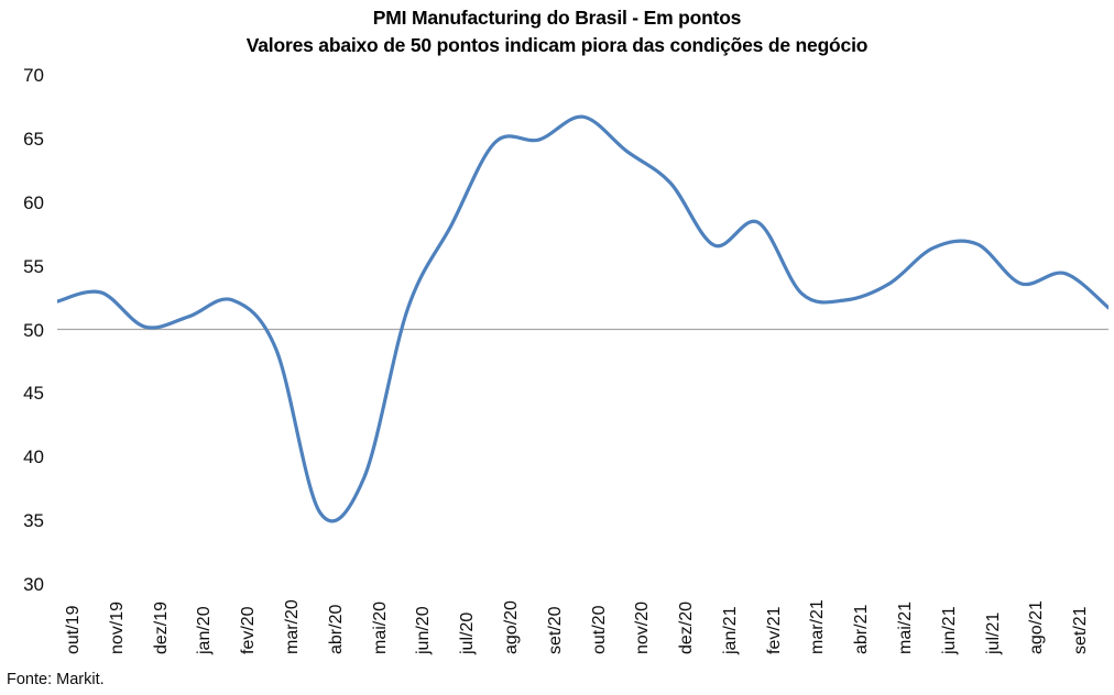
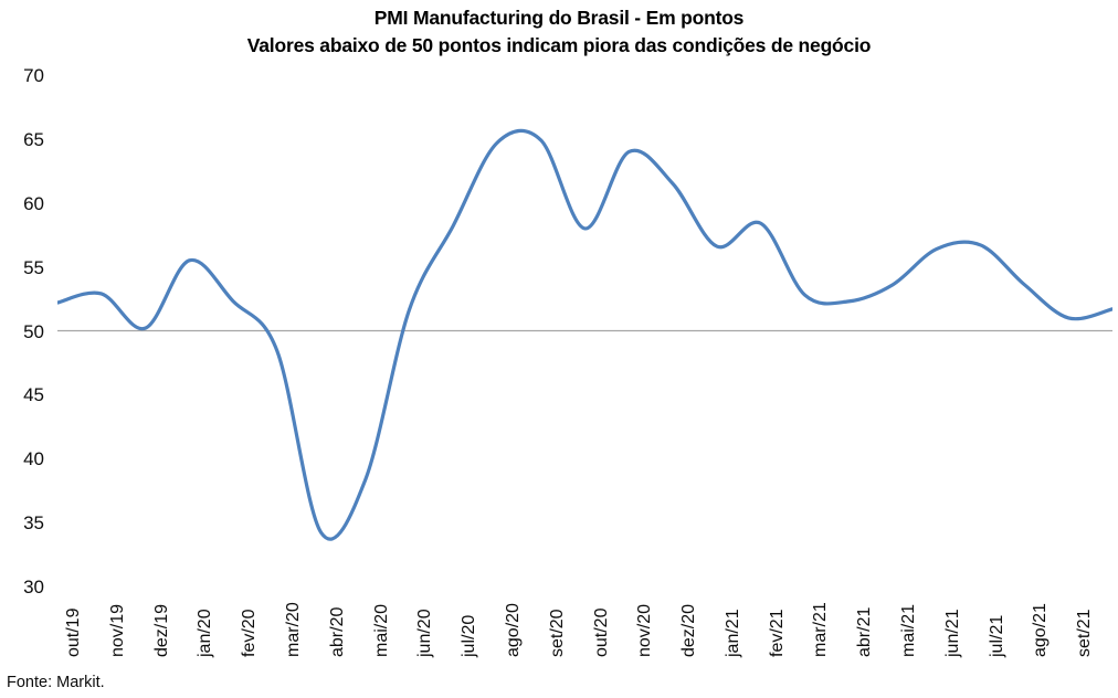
jan/20: 51.0 -> 55.5
abr/20: 35.6 -> 34.2
out/20: 66.7 -> 58.0
set/21: 54.4 -> 51.0
